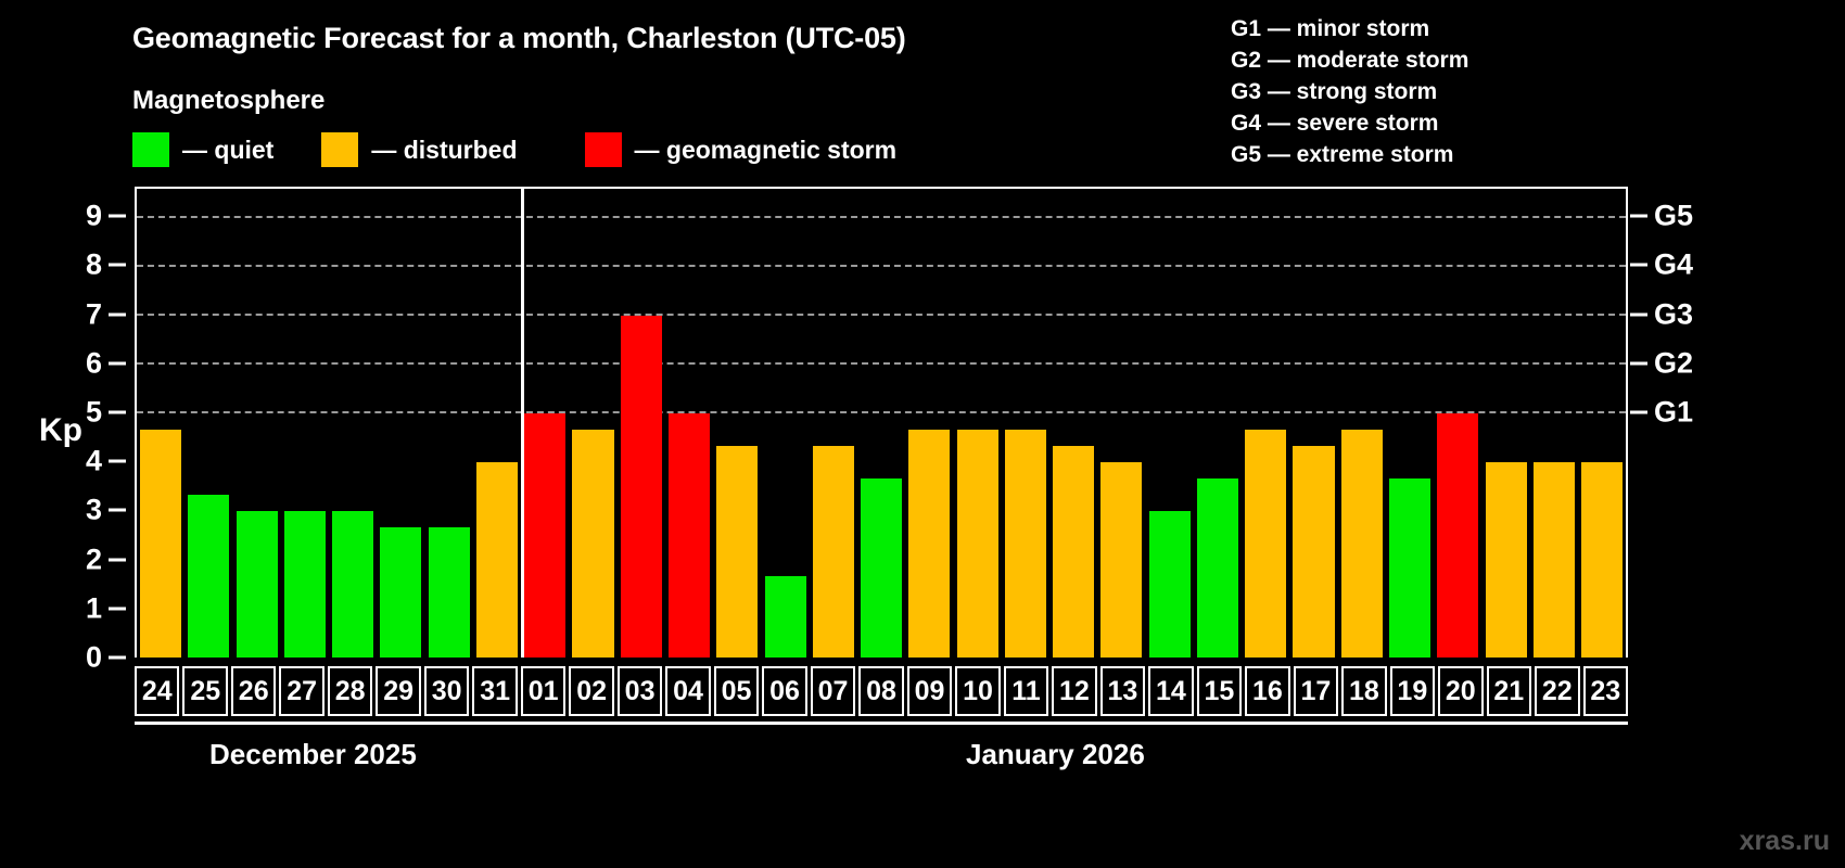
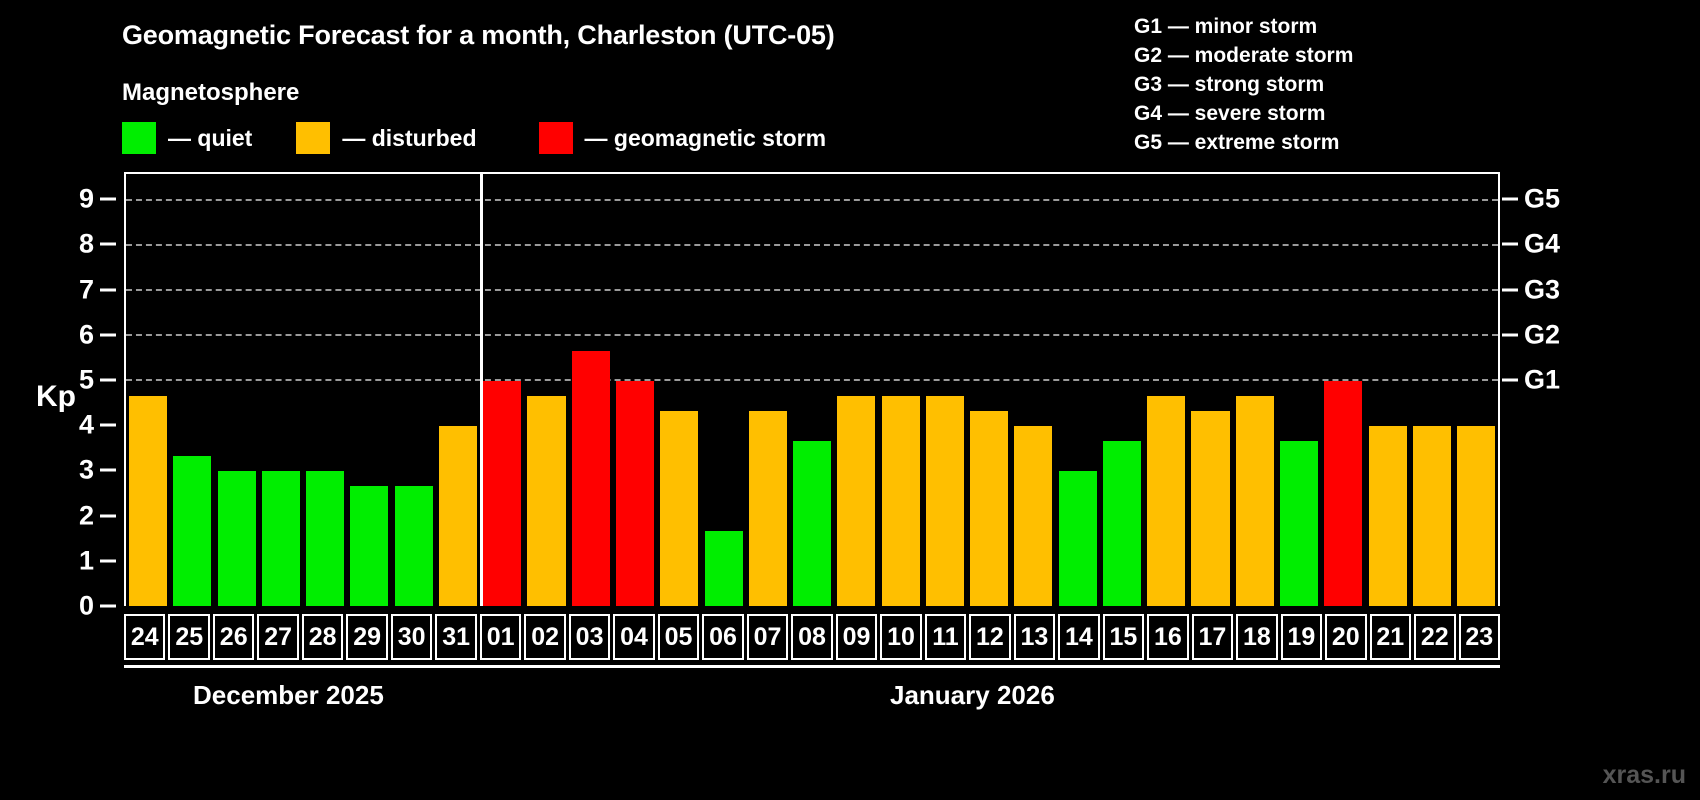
03: 7.0 -> 5.7
